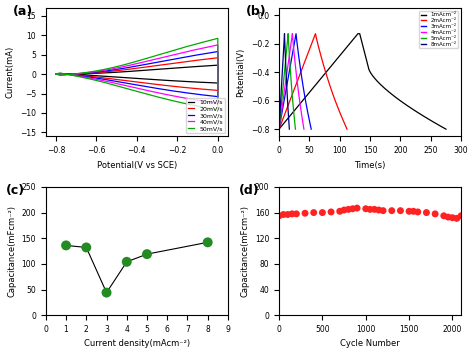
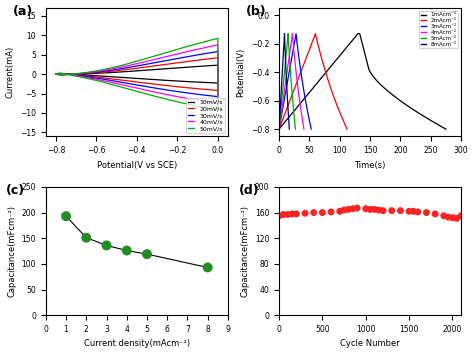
1: 136 -> 193
2: 132 -> 151
3: 44 -> 136
4: 104 -> 126
8: 142 -> 93
